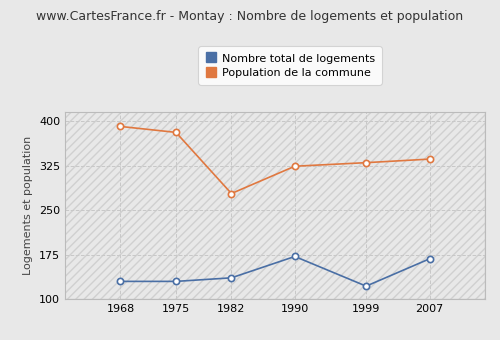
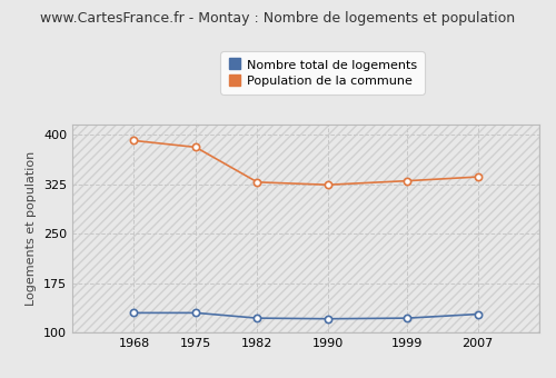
Nombre total de logements/1982: 136 -> 122
Population de la commune/1982: 278 -> 328
Nombre total de logements/1990: 172 -> 121
Nombre total de logements/2007: 168 -> 128
